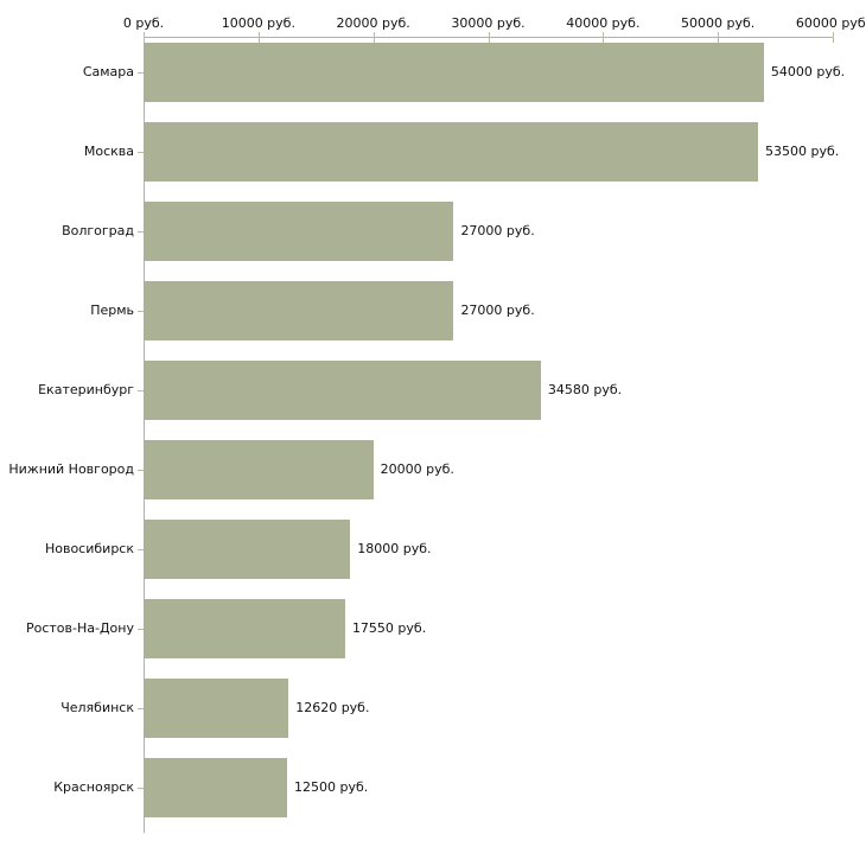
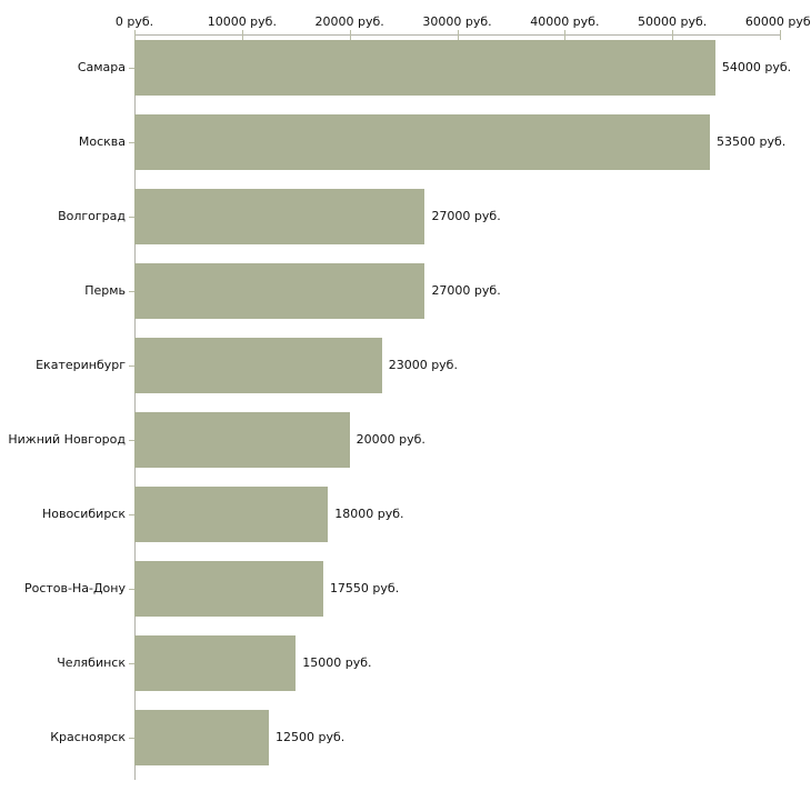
Екатеринбург: 34580 -> 23000
Челябинск: 12620 -> 15000
